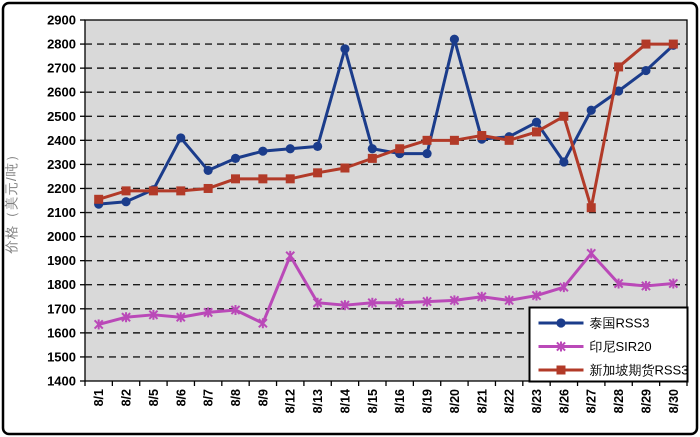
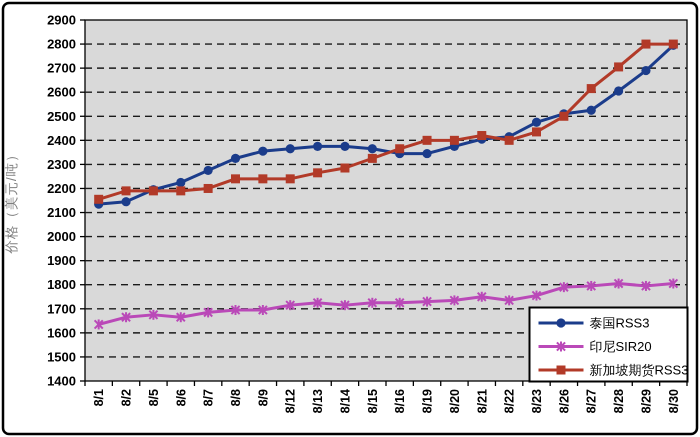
泰国RSS3/8/6: 2410 -> 2220
印尼SIR20/8/9: 1640 -> 1700
印尼SIR20/8/12: 1920 -> 1720
泰国RSS3/8/14: 2780 -> 2380
泰国RSS3/8/20: 2820 -> 2380
泰国RSS3/8/26: 2310 -> 2510
印尼SIR20/8/27: 1930 -> 1800
新加坡期货RSS3/8/27: 2120 -> 2620
